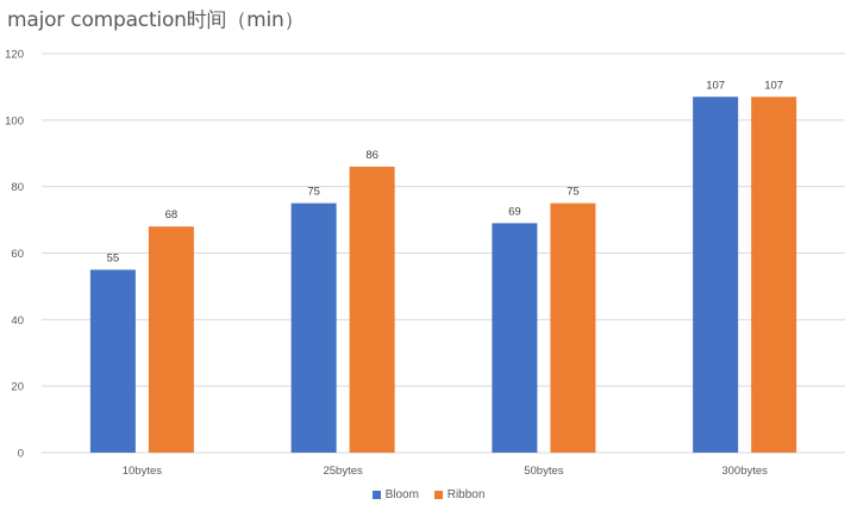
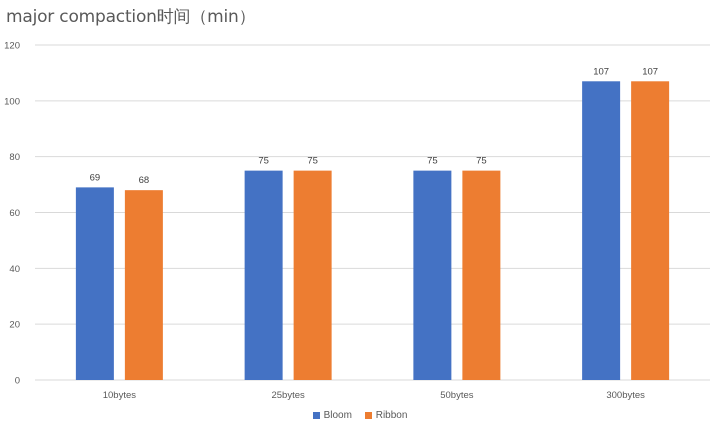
Bloom/10bytes: 55 -> 69
Ribbon/25bytes: 86 -> 75
Bloom/50bytes: 69 -> 75
